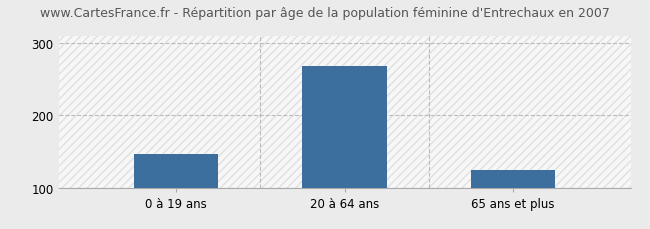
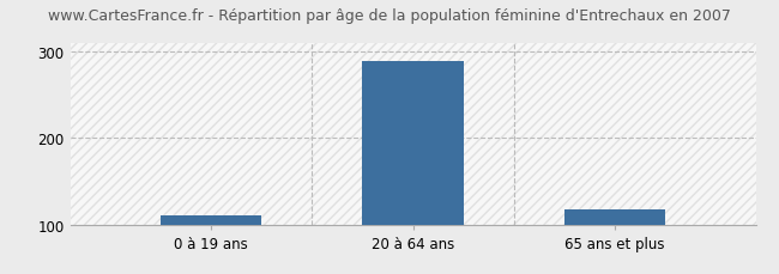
0 à 19 ans: 146 -> 110
20 à 64 ans: 268 -> 289
65 ans et plus: 124 -> 117
